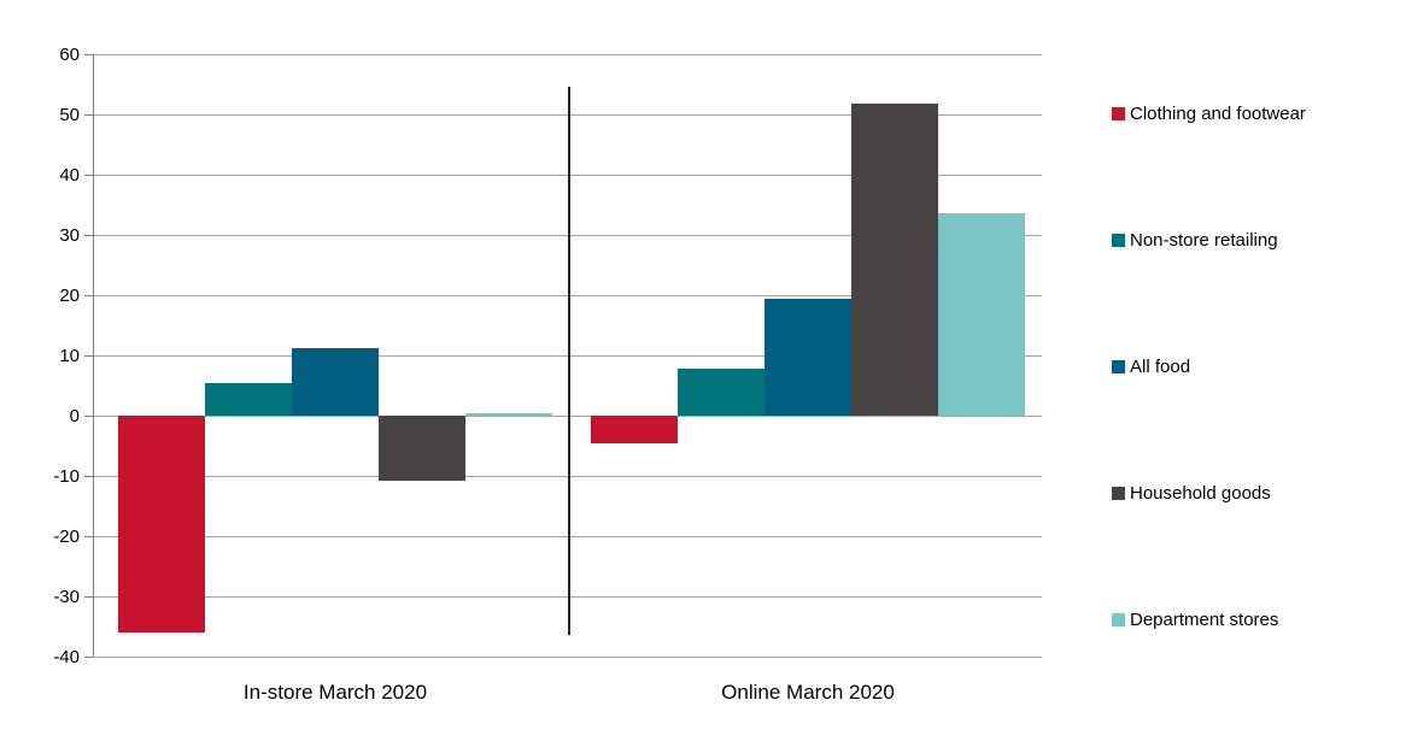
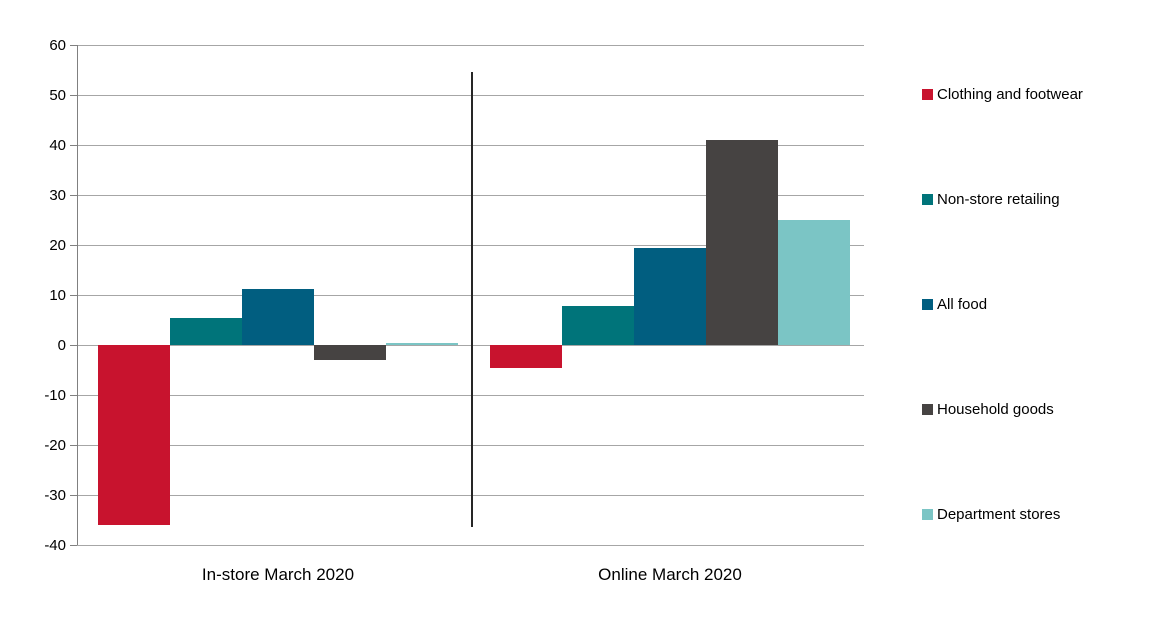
Household goods/In-store March 2020: -11 -> -3
Household goods/Online March 2020: 52 -> 41
Department stores/Online March 2020: 34 -> 25
